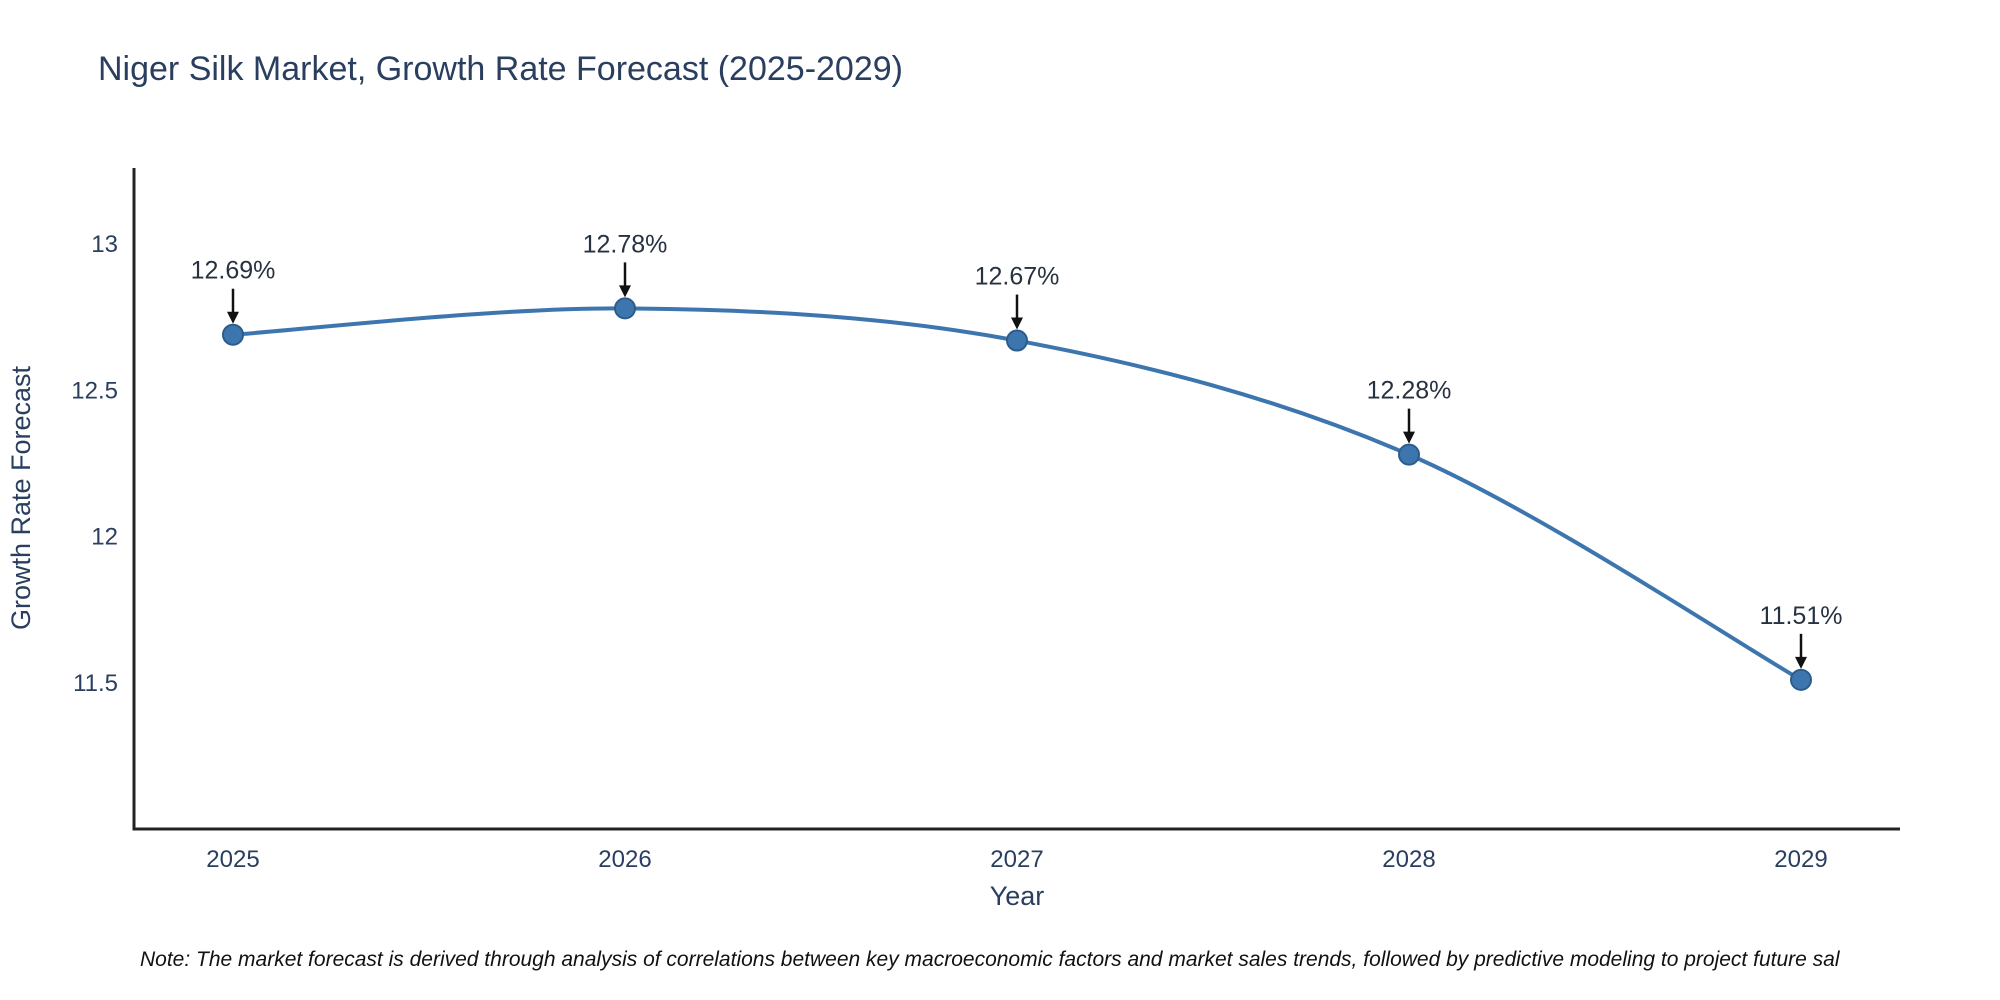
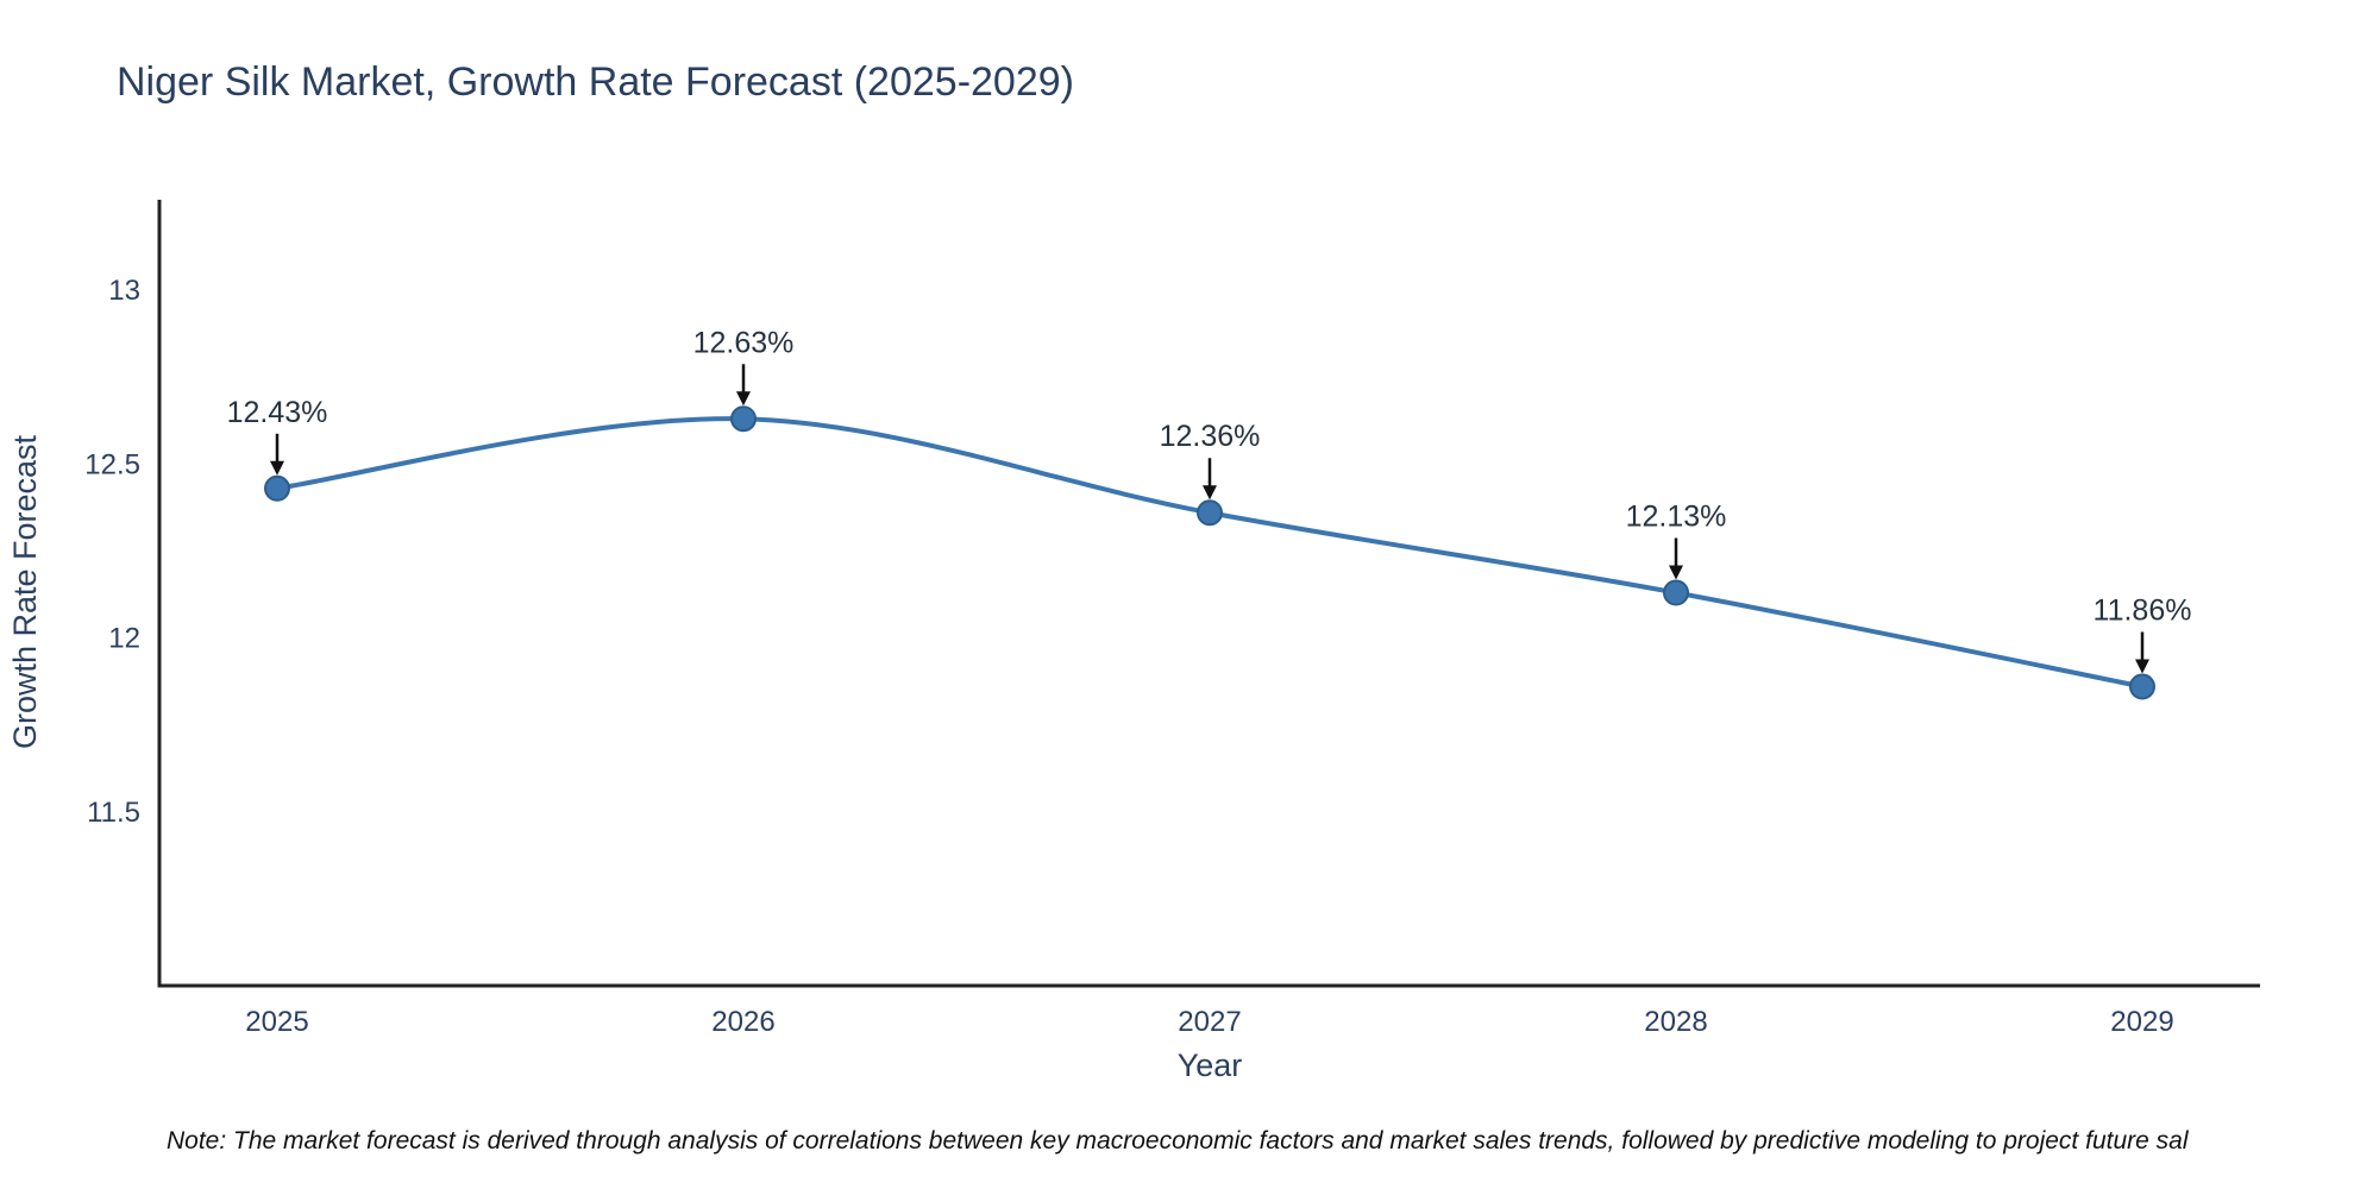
2025: 12.69% -> 12.43%
2026: 12.78% -> 12.63%
2027: 12.67% -> 12.36%
2028: 12.28% -> 12.13%
2029: 11.51% -> 11.86%
